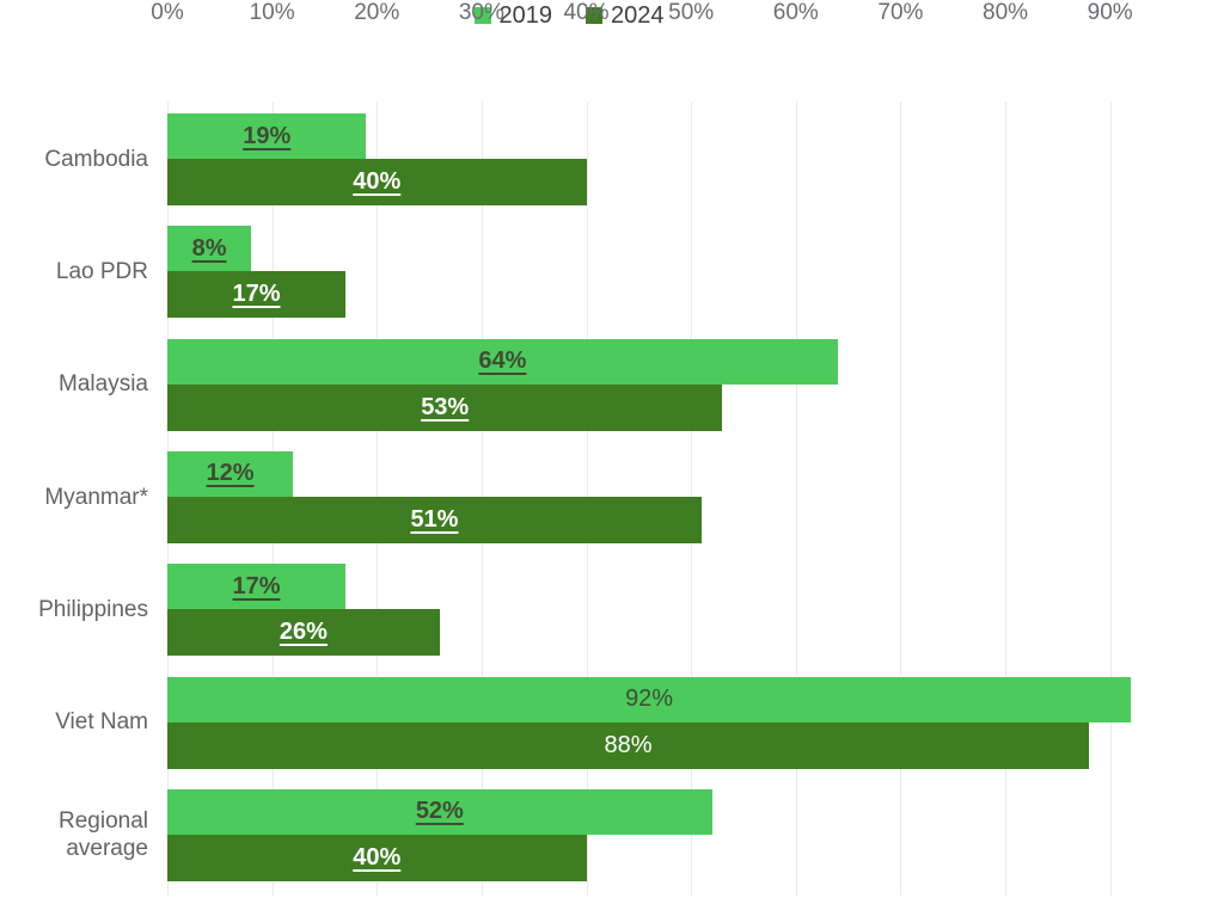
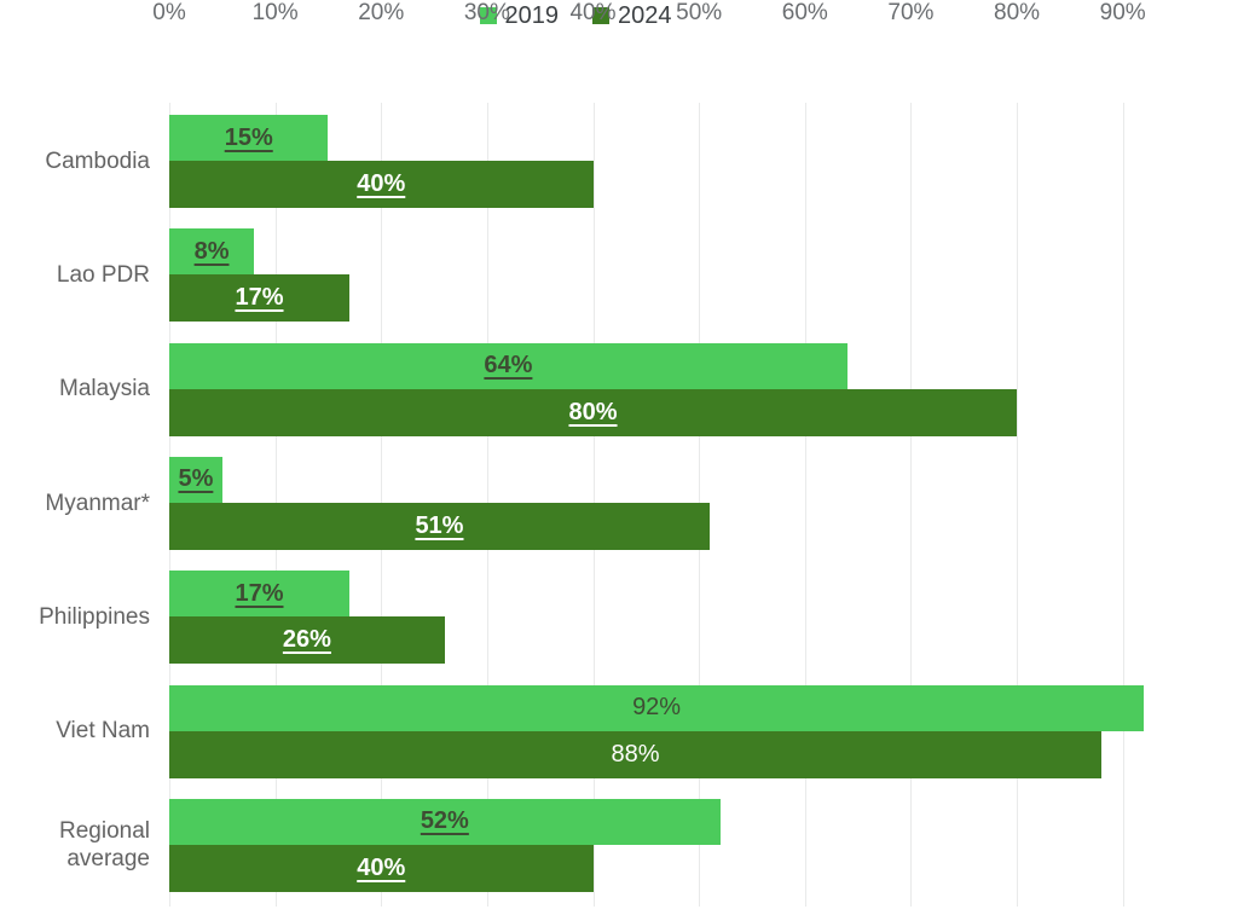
2019/Cambodia: 19% -> 15%
2024/Malaysia: 53% -> 80%
2019/Myanmar*: 12% -> 5%
